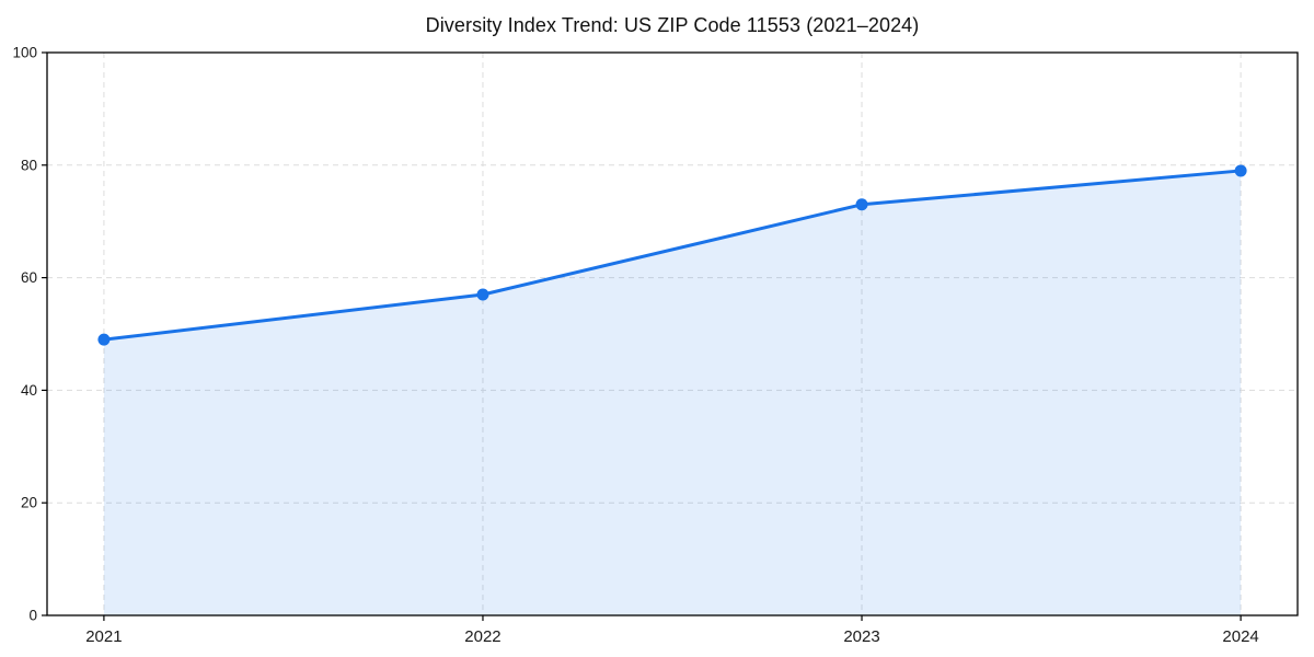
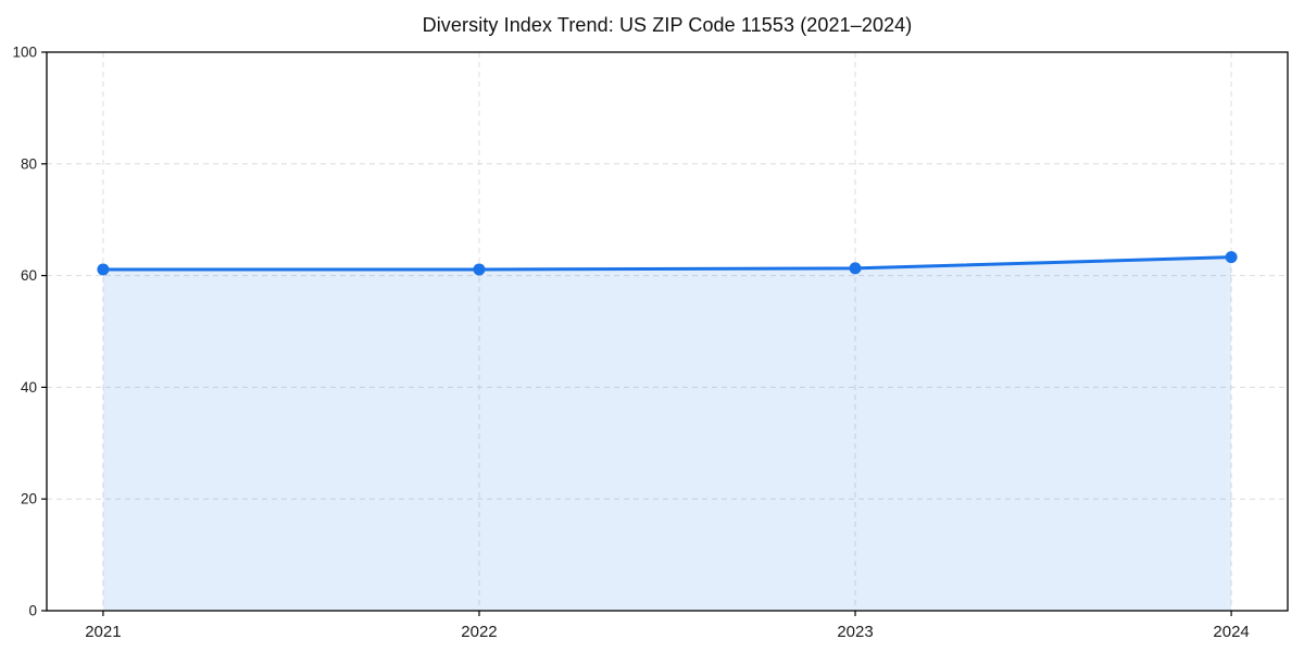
2021: 49 -> 61
2022: 57 -> 61
2023: 73 -> 61
2024: 79 -> 63
